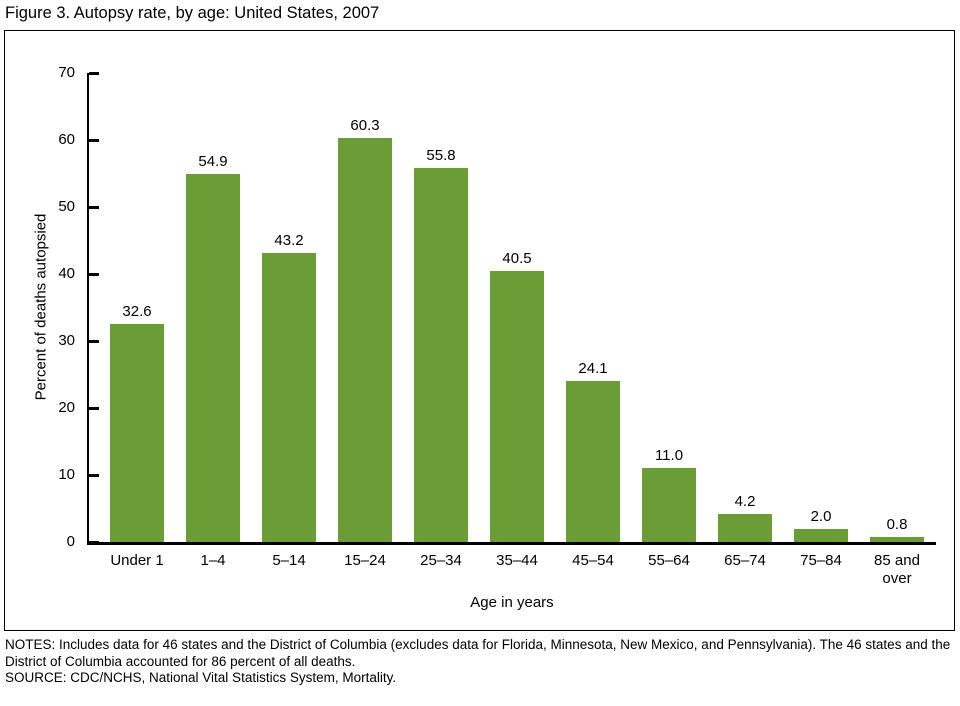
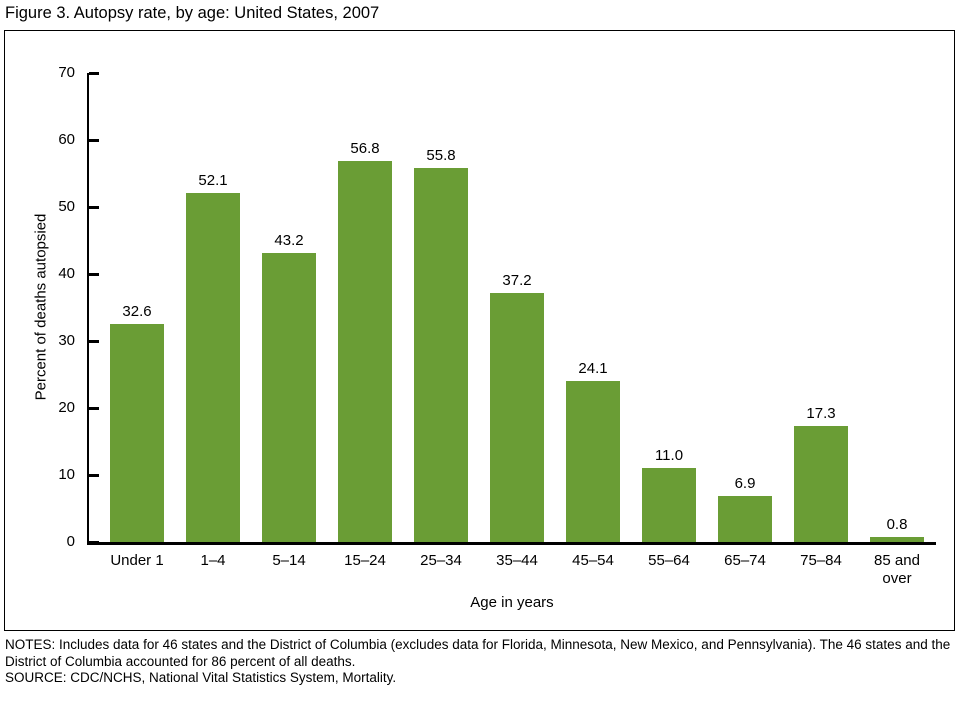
1–4: 54.9 -> 52.1
15–24: 60.3 -> 56.8
35–44: 40.5 -> 37.2
65–74: 4.2 -> 6.9
75–84: 2.0 -> 17.3
